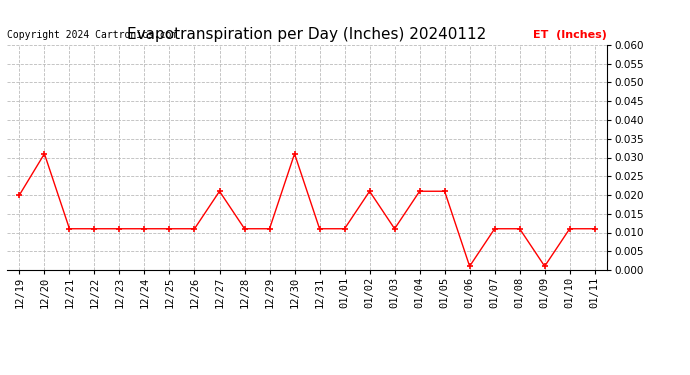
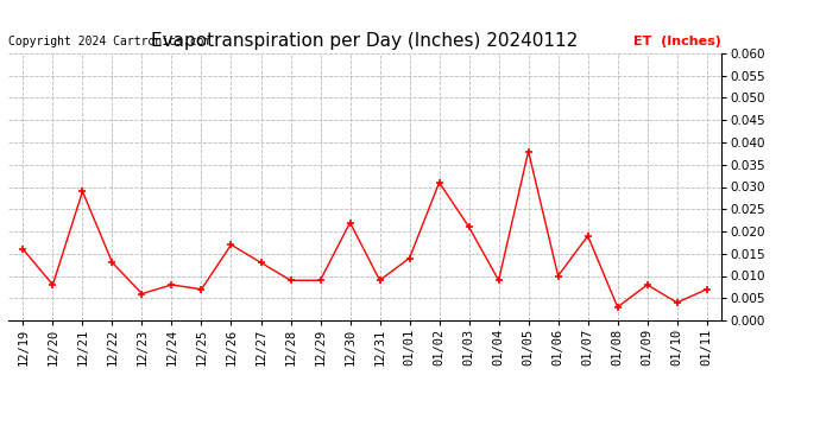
12/19: 0.020 -> 0.016
12/20: 0.031 -> 0.008
12/21: 0.011 -> 0.029
12/22: 0.011 -> 0.013
12/23: 0.011 -> 0.006
12/24: 0.011 -> 0.008
12/25: 0.011 -> 0.007
12/26: 0.011 -> 0.017
12/27: 0.021 -> 0.013
12/28: 0.011 -> 0.009
12/29: 0.011 -> 0.009
12/30: 0.031 -> 0.022
12/31: 0.011 -> 0.009
01/01: 0.011 -> 0.014
01/02: 0.021 -> 0.031
01/03: 0.011 -> 0.021
01/04: 0.021 -> 0.009
01/05: 0.021 -> 0.038
01/06: 0.001 -> 0.010
01/07: 0.011 -> 0.019
01/08: 0.011 -> 0.003
01/09: 0.001 -> 0.008
01/10: 0.011 -> 0.004
01/11: 0.011 -> 0.007
